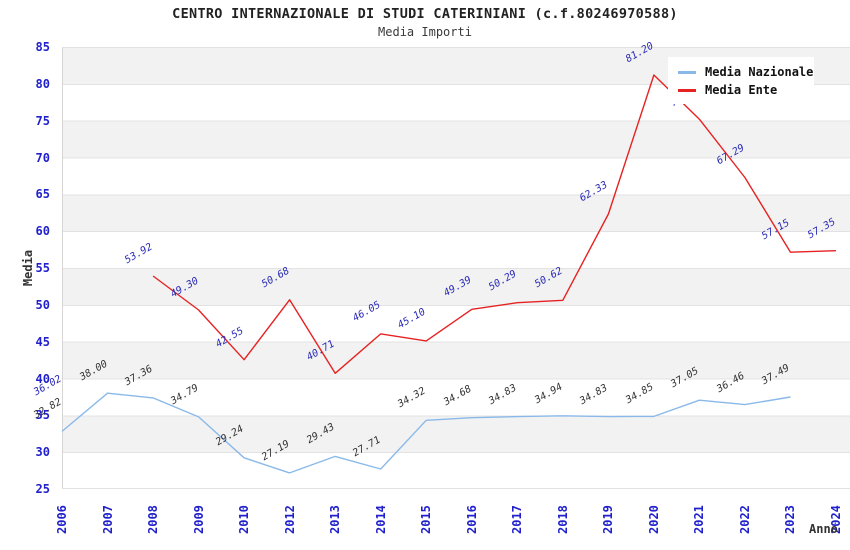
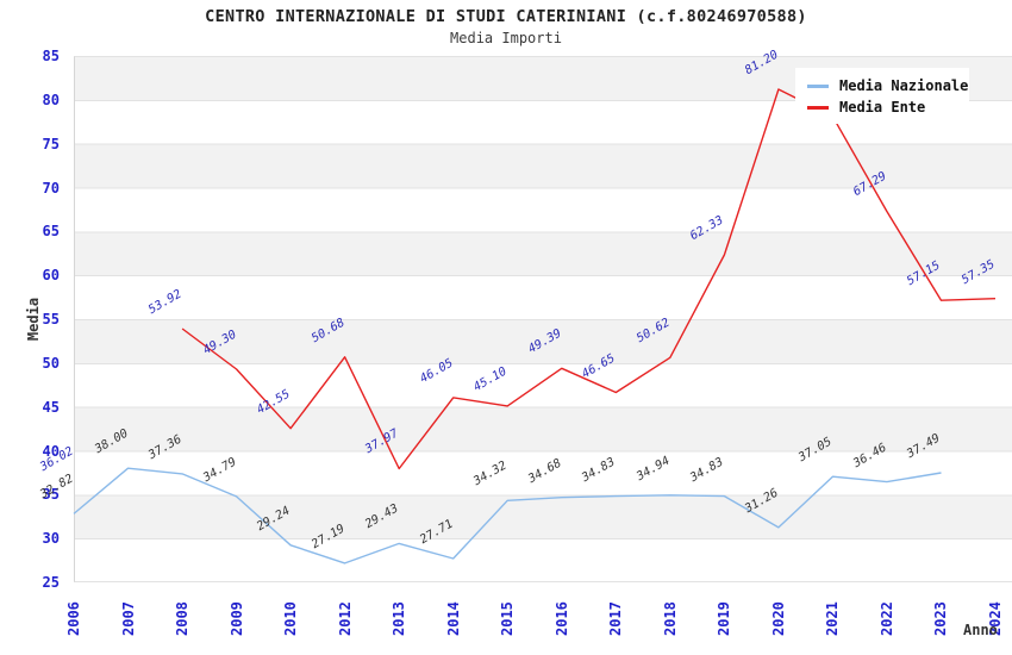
Media Ente/2013: 40.71 -> 37.97
Media Ente/2017: 50.29 -> 46.65
Media Nazionale/2020: 34.85 -> 31.26
Media Ente/2021: 75.20 -> 78.10
